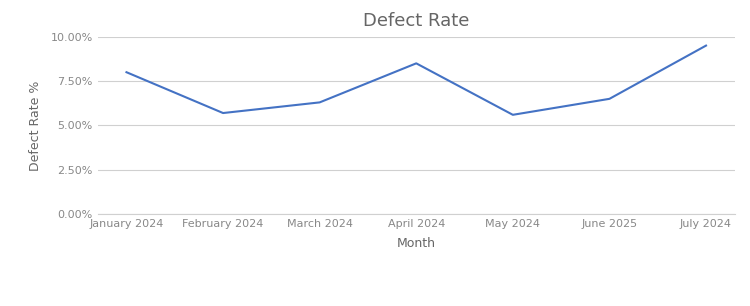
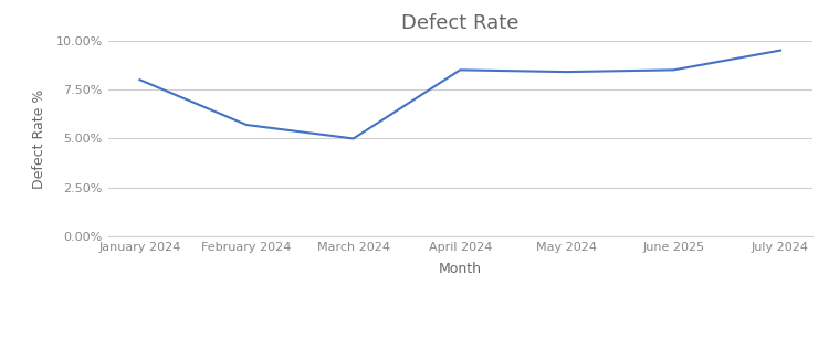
March 2024: 6.3% -> 5.0%
May 2024: 5.6% -> 8.4%
June 2025: 6.5% -> 8.5%
